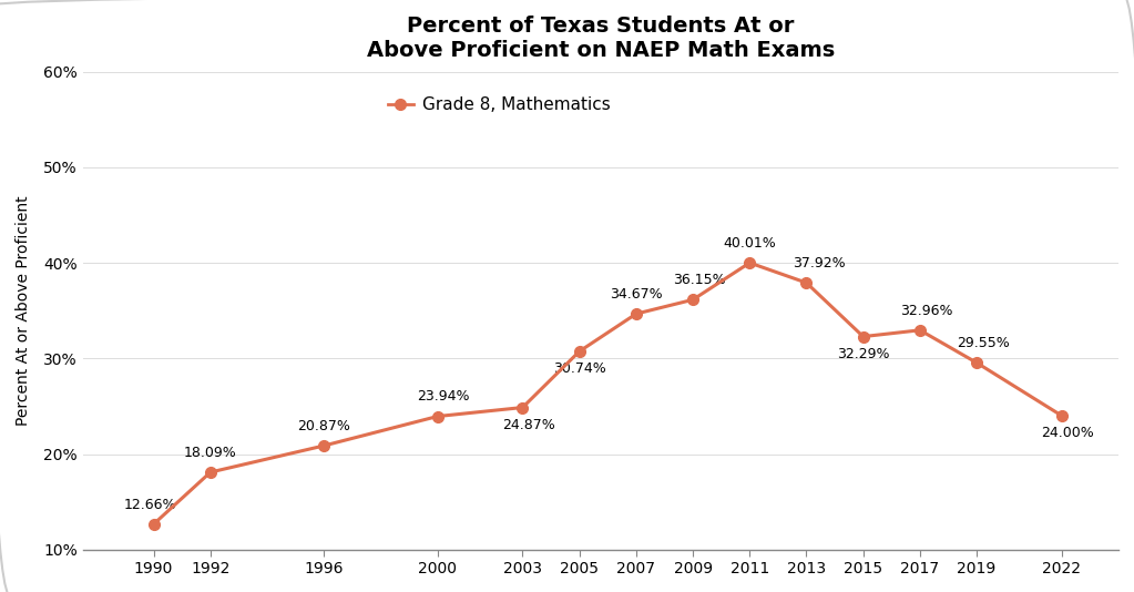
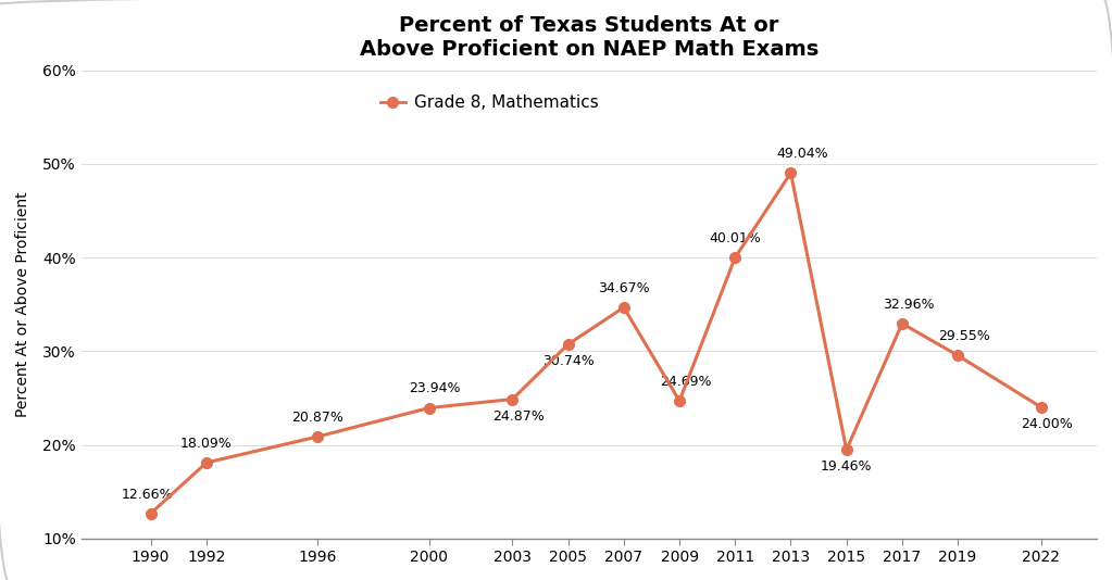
2009: 36.15% -> 24.69%
2013: 37.92% -> 49.04%
2015: 32.29% -> 19.46%
